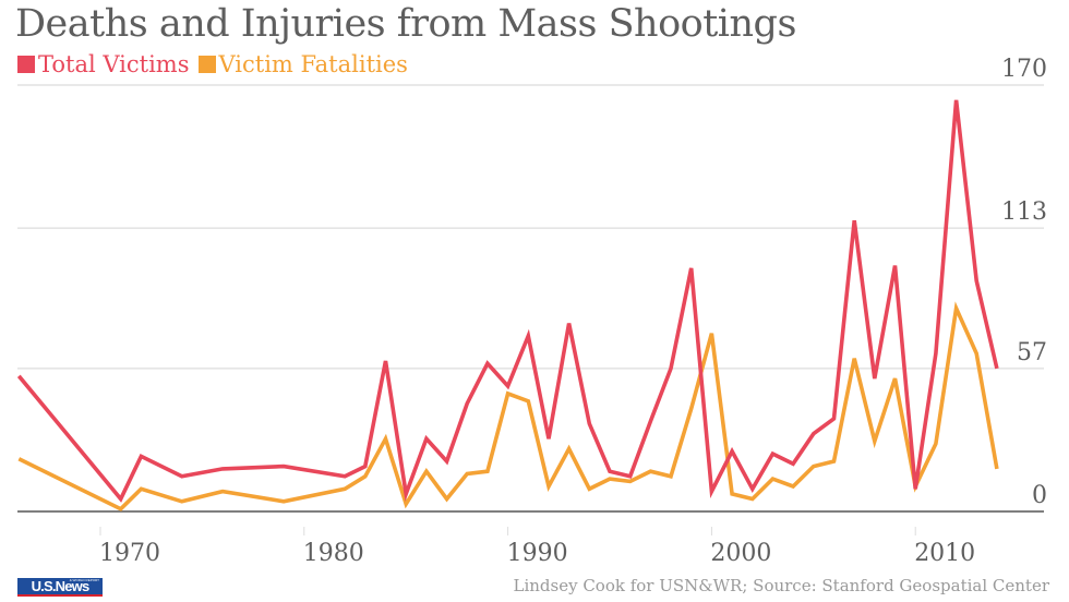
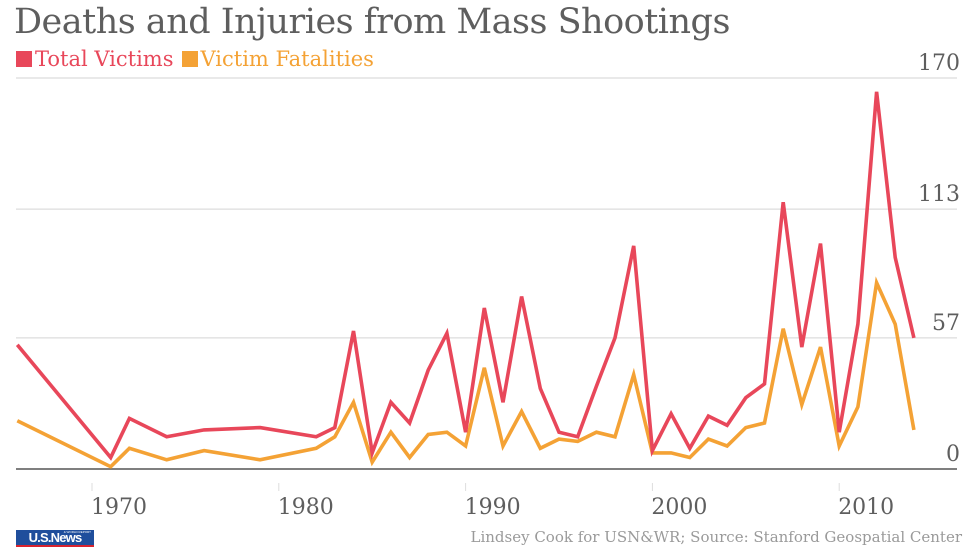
Total Victims/1990: 50 -> 16
Victim Fatalities/1990: 47 -> 10
Victim Fatalities/2000: 71 -> 7
Total Victims/2010: 9 -> 16
